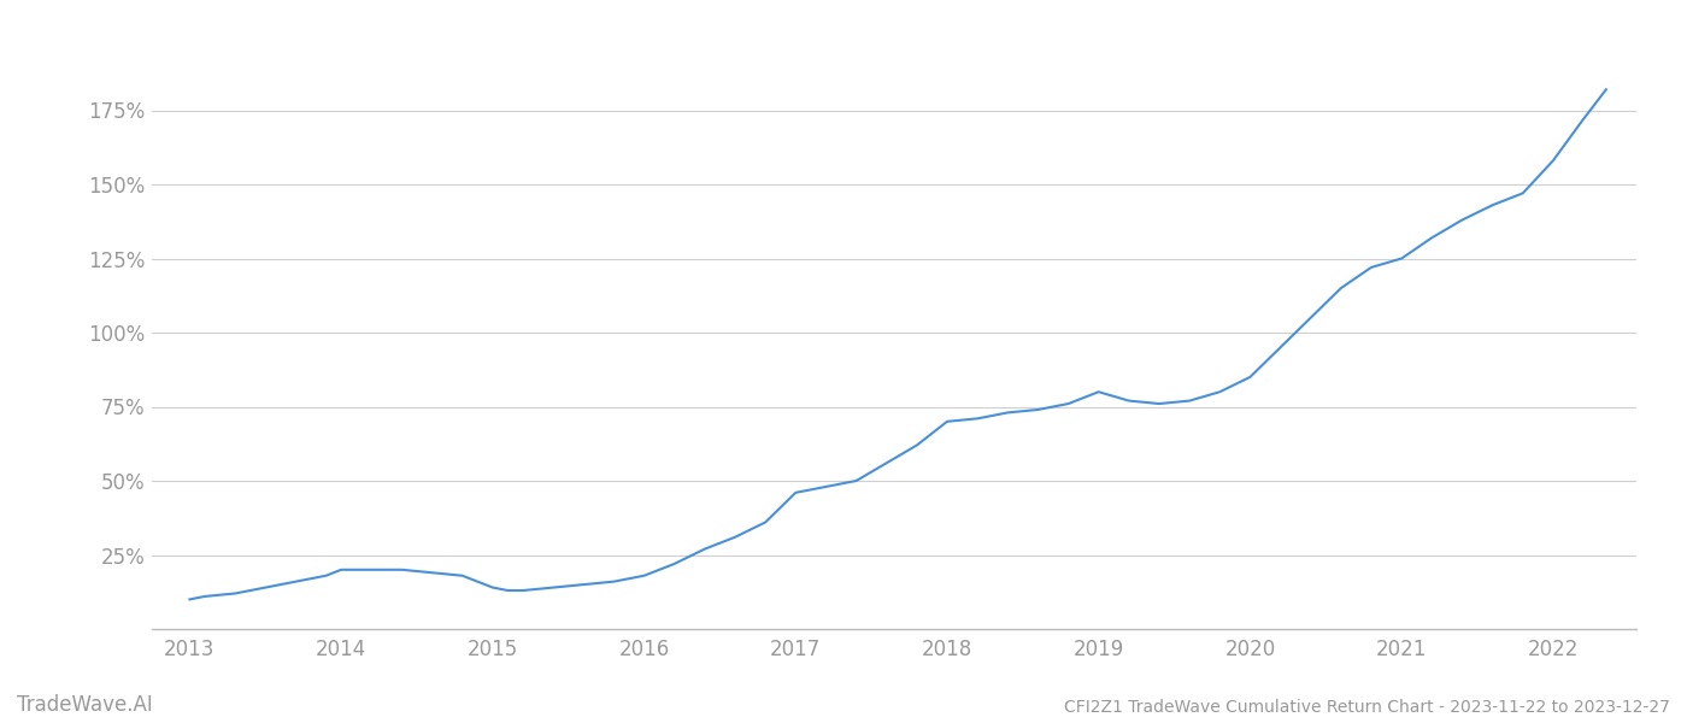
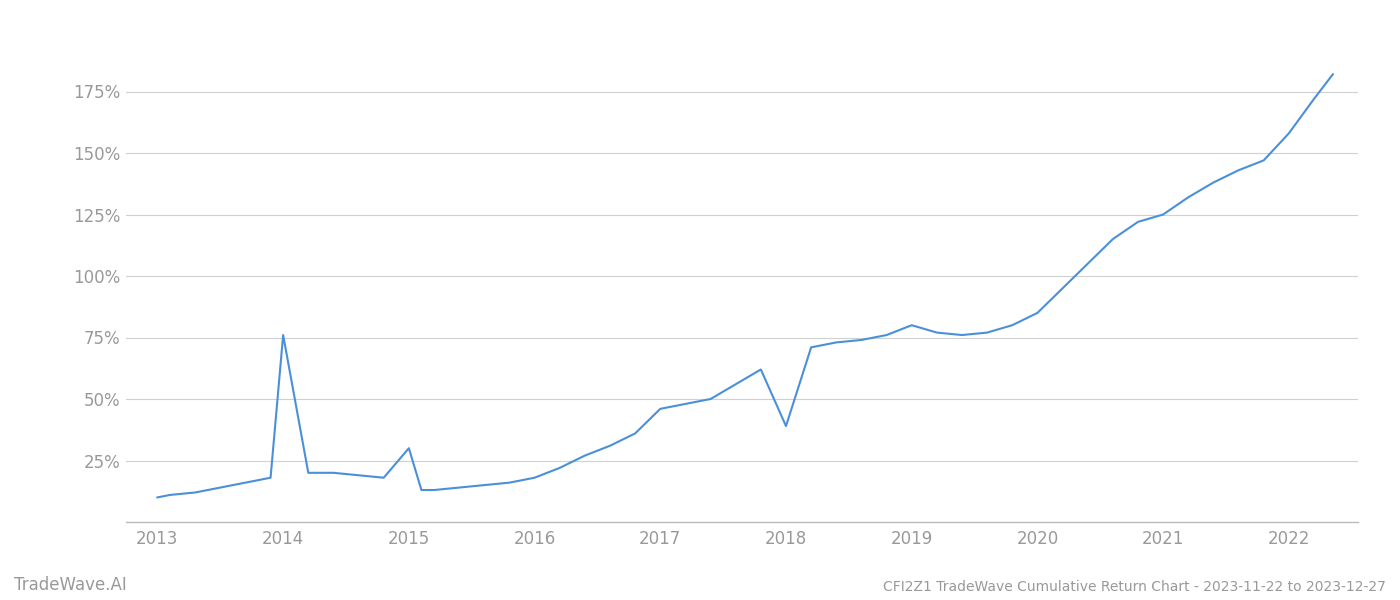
2014: 20% -> 76%
2015: 14% -> 30%
2018: 70% -> 39%
